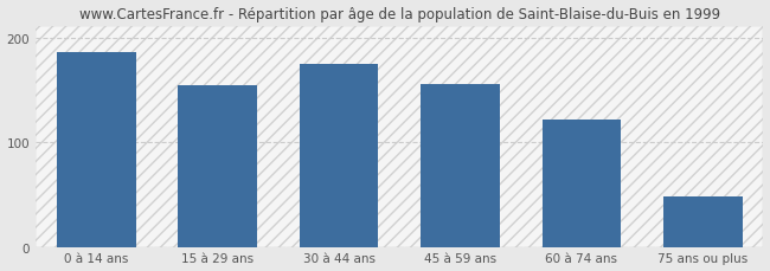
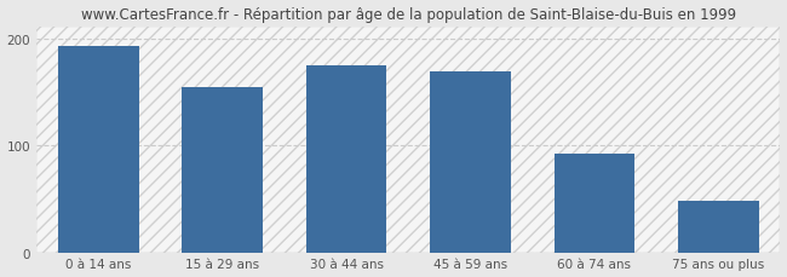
0 à 14 ans: 186 -> 193
45 à 59 ans: 156 -> 170
60 à 74 ans: 122 -> 93
